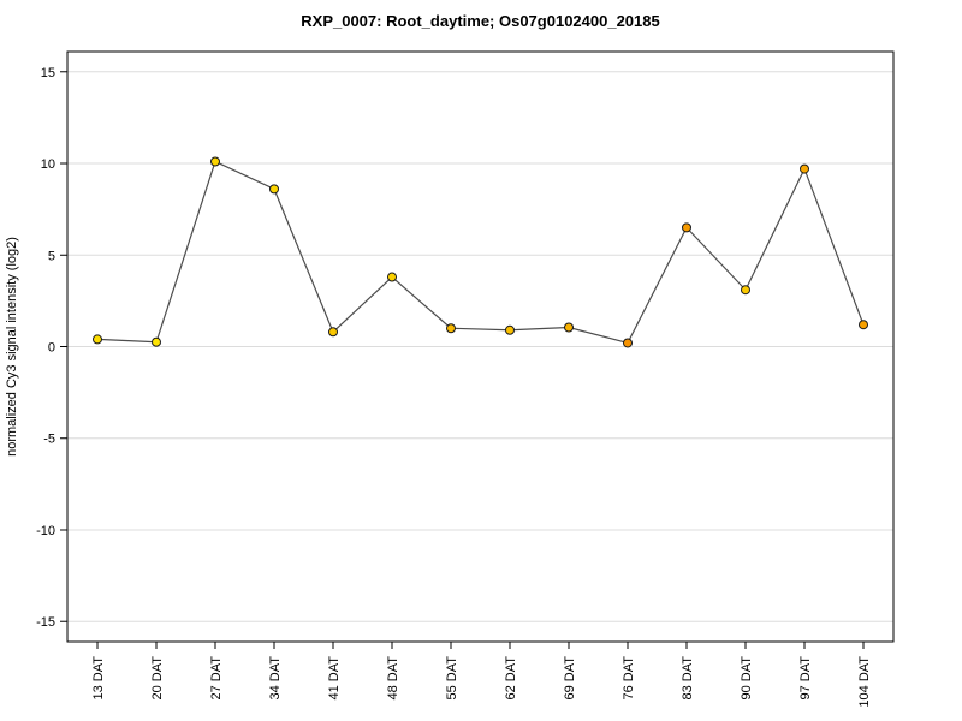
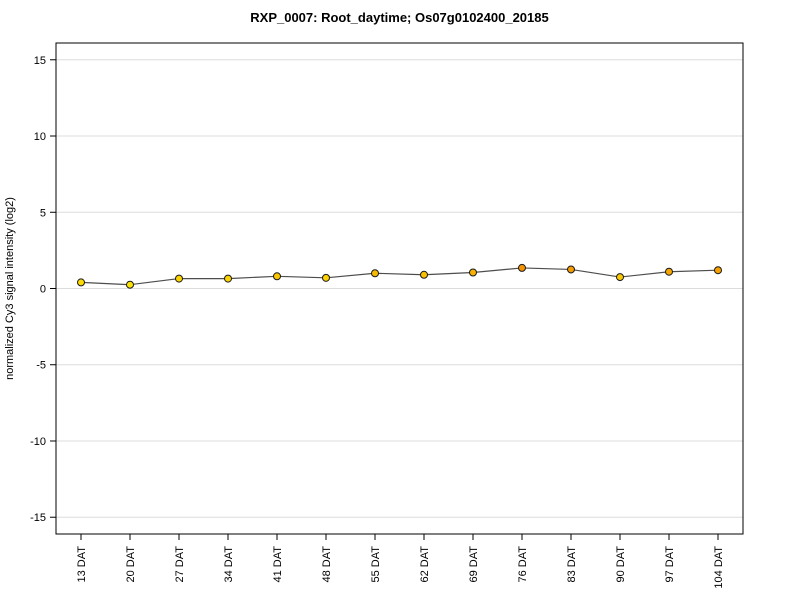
27 DAT: 10.1 -> 0.7
34 DAT: 8.6 -> 0.7
48 DAT: 3.8 -> 0.7
76 DAT: 0.2 -> 1.4
83 DAT: 6.5 -> 1.2
90 DAT: 3.1 -> 0.8
97 DAT: 9.7 -> 1.1
